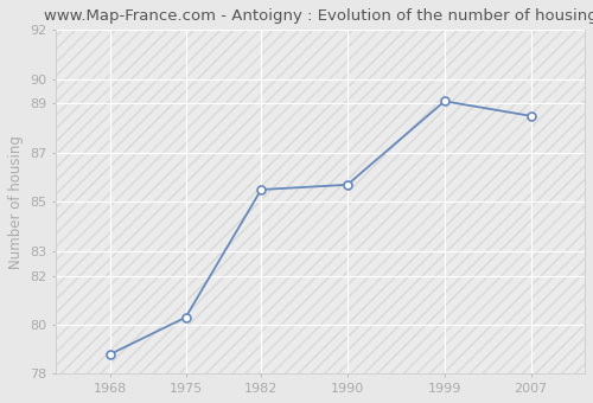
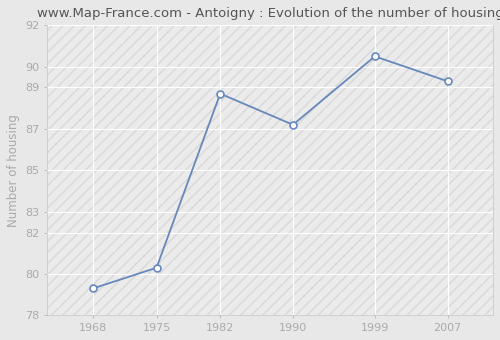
1968: 78.8 -> 79.3
1982: 85.5 -> 88.7
1990: 85.7 -> 87.2
1999: 89.1 -> 90.5
2007: 88.5 -> 89.3
